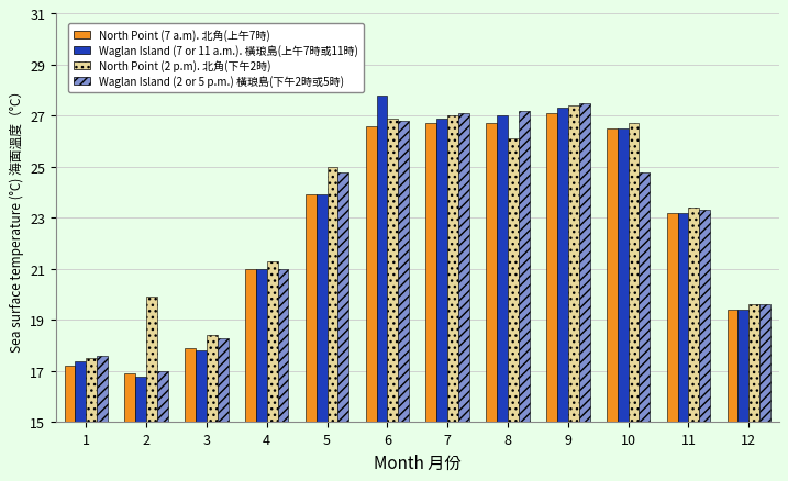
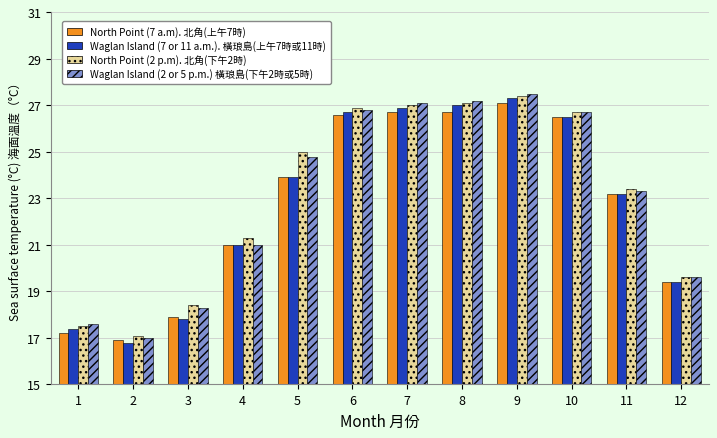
North Point (2 p.m). 北角(下午2時)/2: 19.9 -> 17.1
Waglan Island (7 or 11 a.m.). 橫琅島(上午7時或11時)/6: 27.8 -> 26.7
North Point (2 p.m). 北角(下午2時)/8: 26.1 -> 27.1
Waglan Island (2 or 5 p.m.) 橫琅島(下午2時或5時)/10: 24.8 -> 26.7
